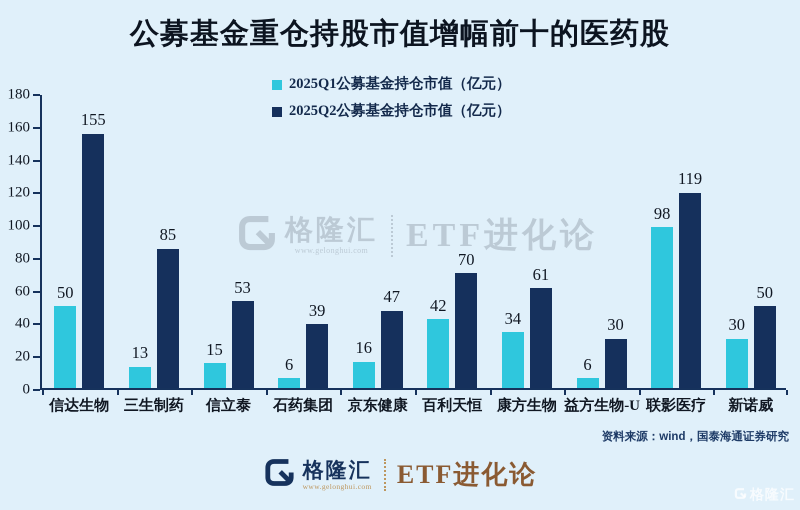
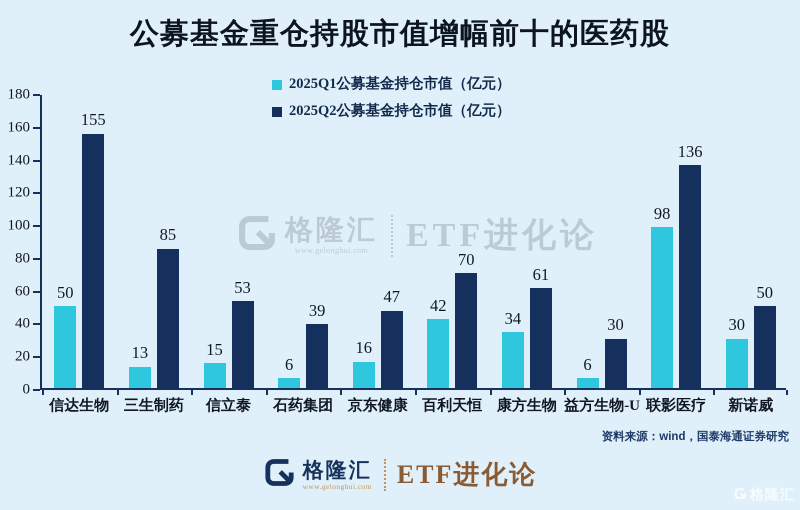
2025Q2公募基金持仓市值（亿元）/联影医疗: 119 -> 136
